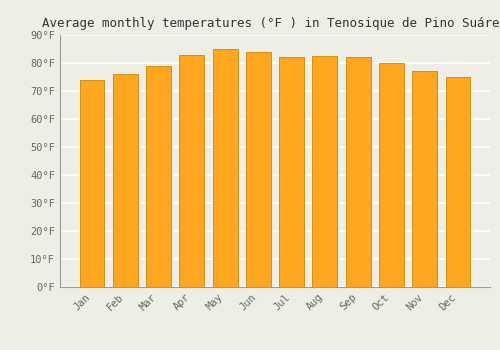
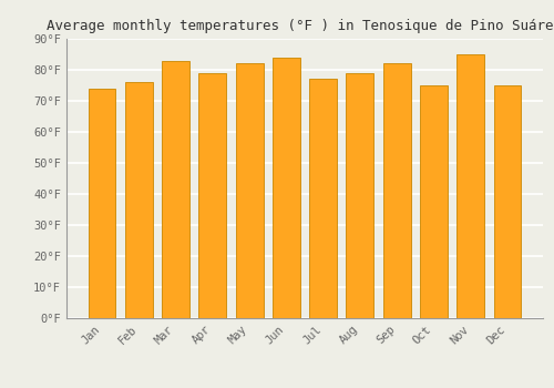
Mar: 79.0°F -> 83.0°F
Apr: 83.0°F -> 79.0°F
May: 85.0°F -> 82.0°F
Jul: 82.0°F -> 77.0°F
Aug: 82.5°F -> 79.0°F
Oct: 80.0°F -> 75.0°F
Nov: 77.0°F -> 85.0°F
